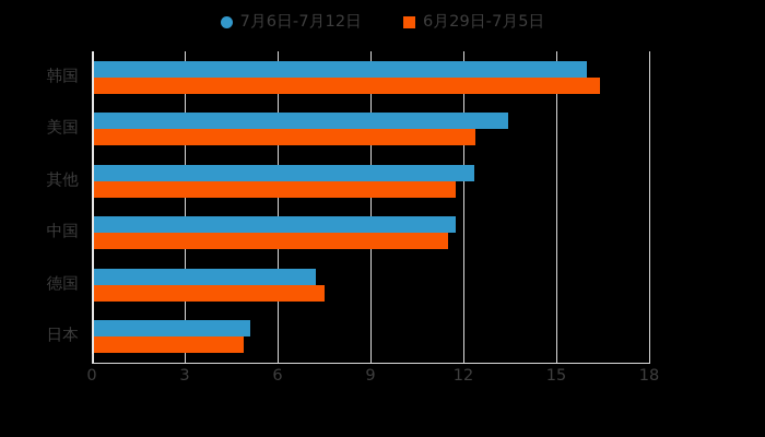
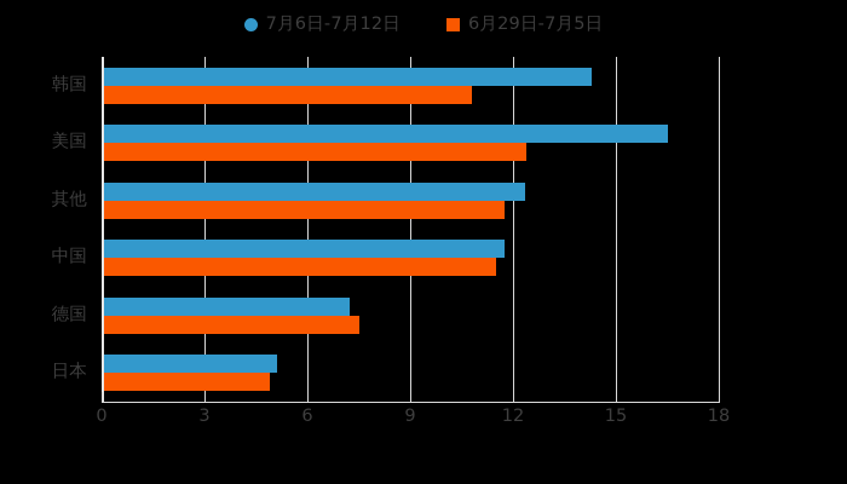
7月6日-7月12日/韩国: 16.0 -> 14.3
6月29日-7月5日/韩国: 16.4 -> 10.8
7月6日-7月12日/美国: 13.4 -> 16.5
